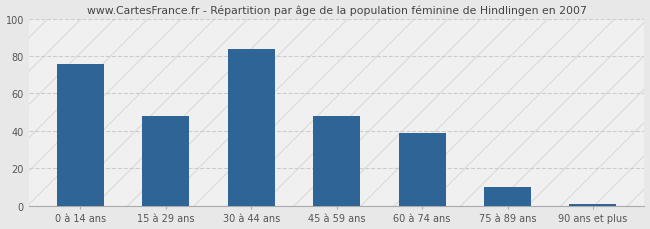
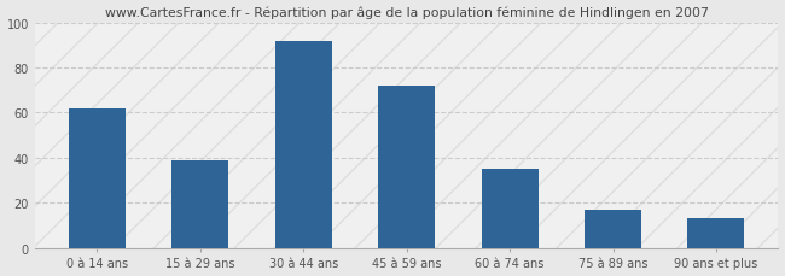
0 à 14 ans: 76 -> 62
15 à 29 ans: 48 -> 39
30 à 44 ans: 84 -> 92
45 à 59 ans: 48 -> 72
60 à 74 ans: 39 -> 35
75 à 89 ans: 10 -> 17
90 ans et plus: 1 -> 13
